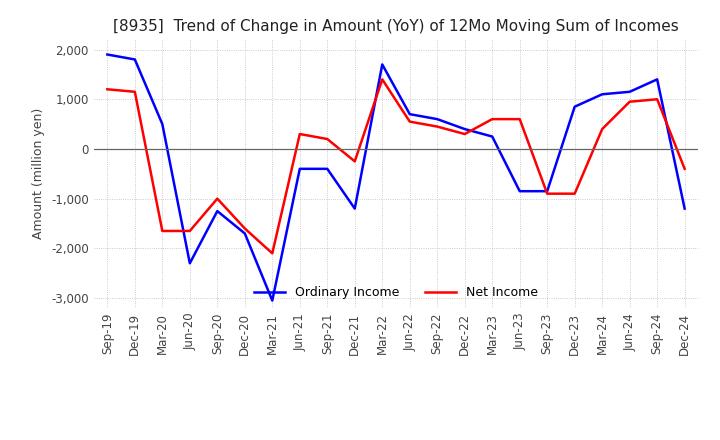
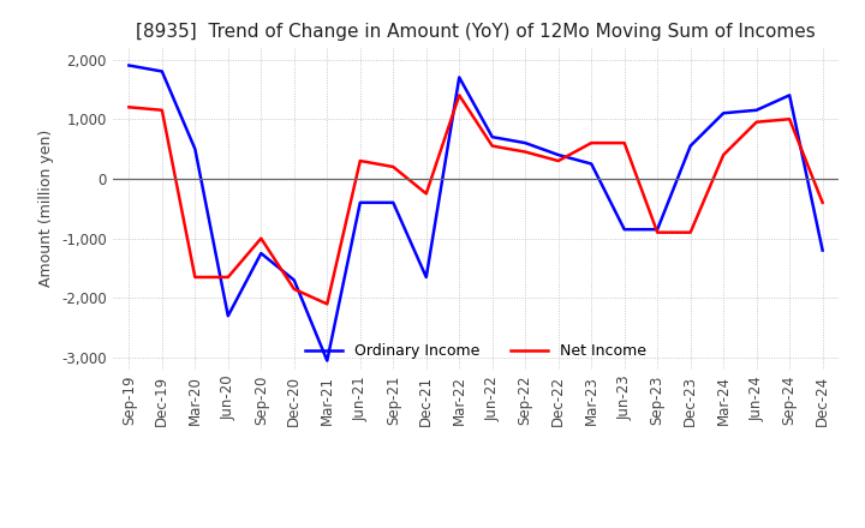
Net Income/Dec-20: -1,600 -> -1,850
Ordinary Income/Dec-21: -1,200 -> -1,650
Ordinary Income/Dec-23: 850 -> 550
